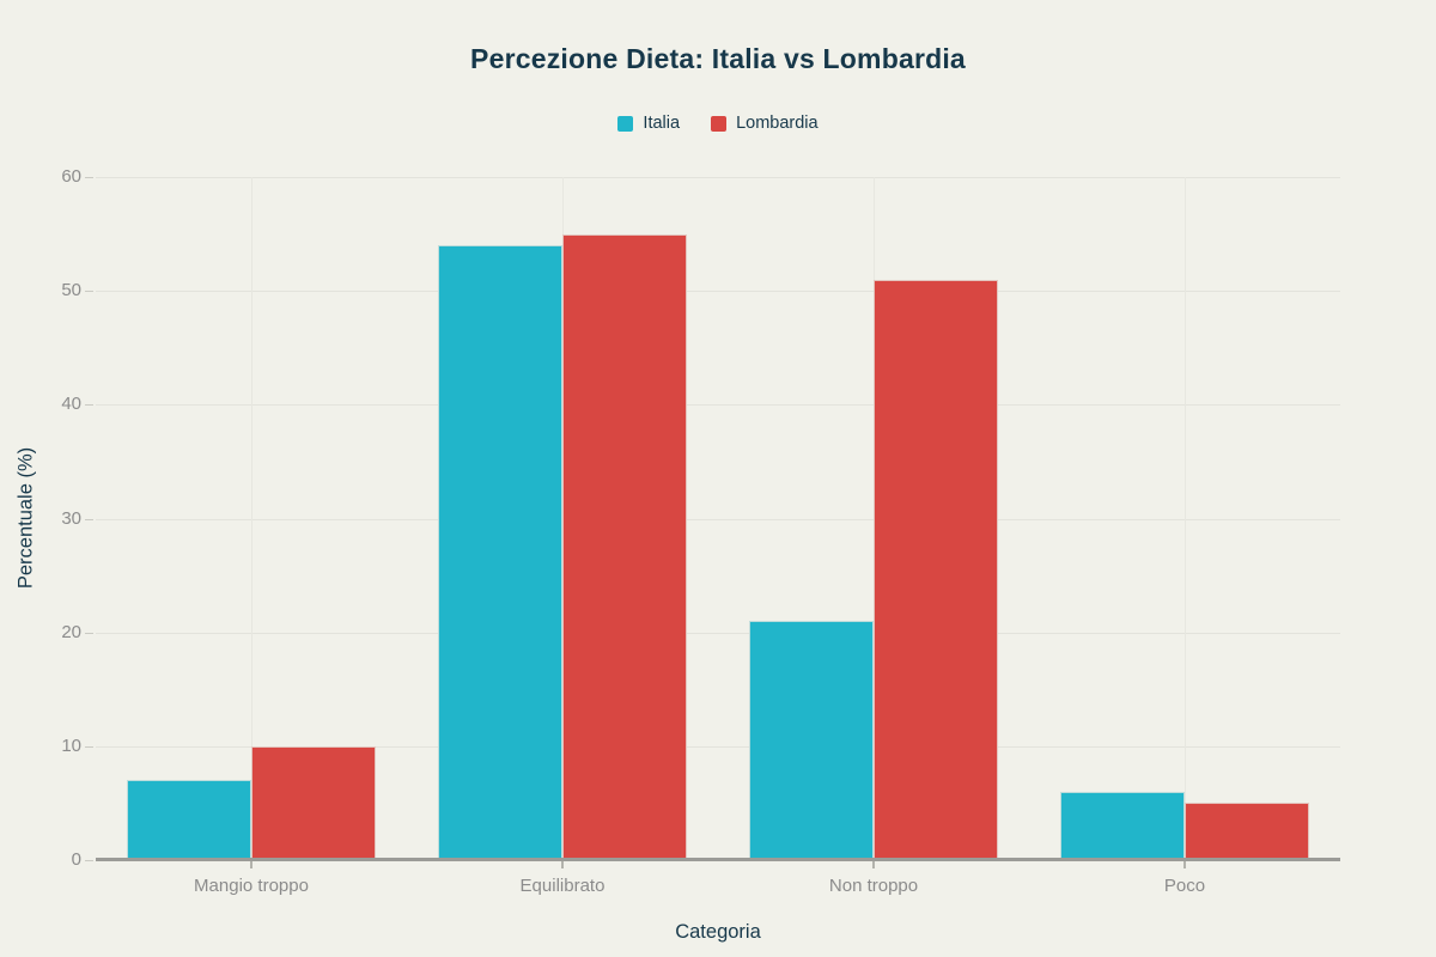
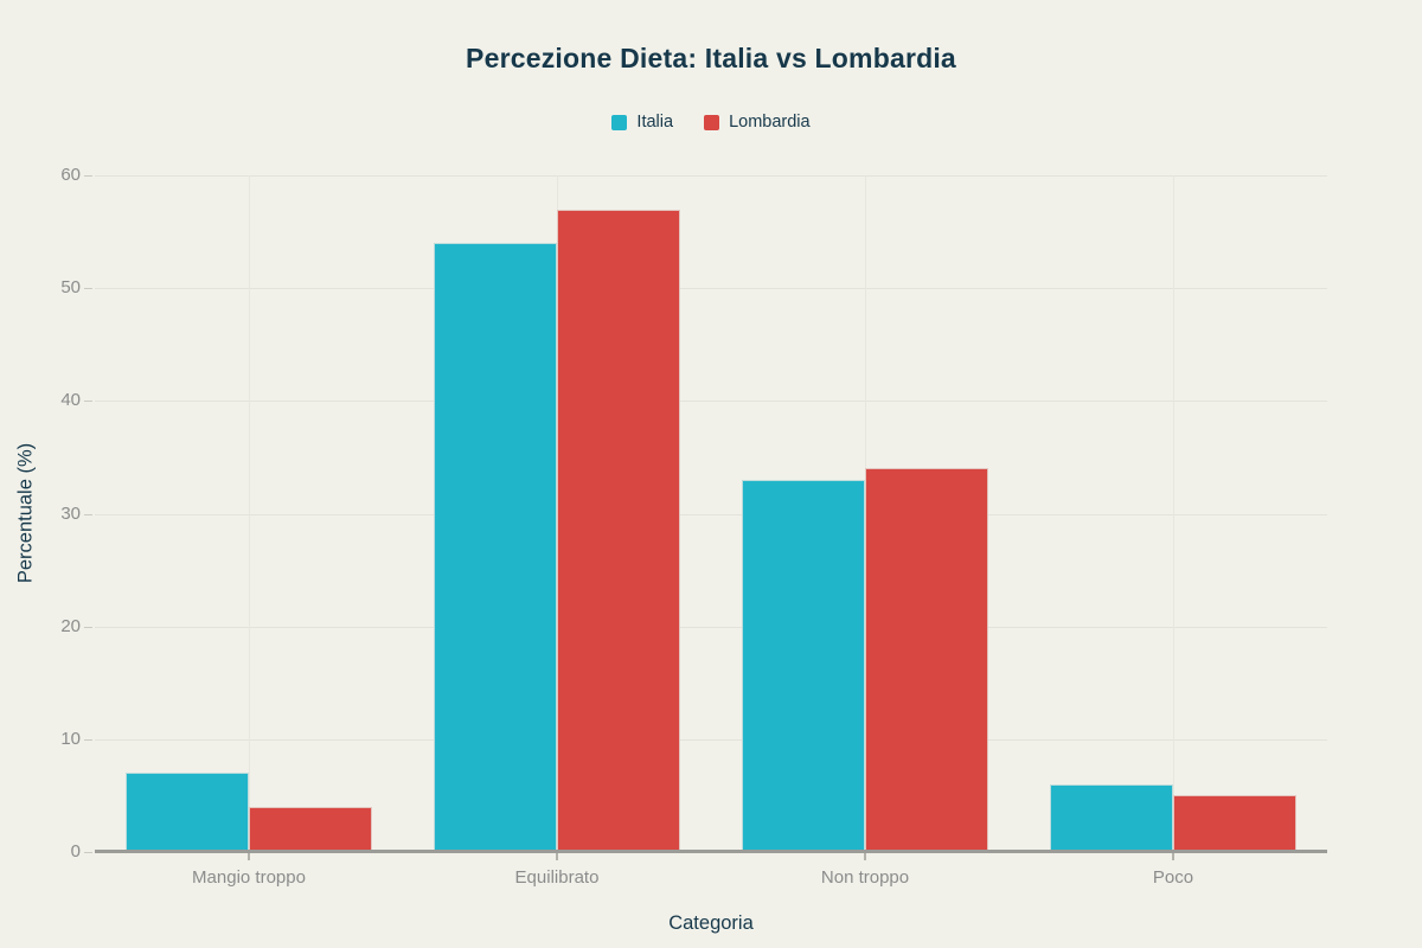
Lombardia/Mangio troppo: 10 -> 4
Lombardia/Equilibrato: 55 -> 57
Italia/Non troppo: 21 -> 33
Lombardia/Non troppo: 51 -> 34
